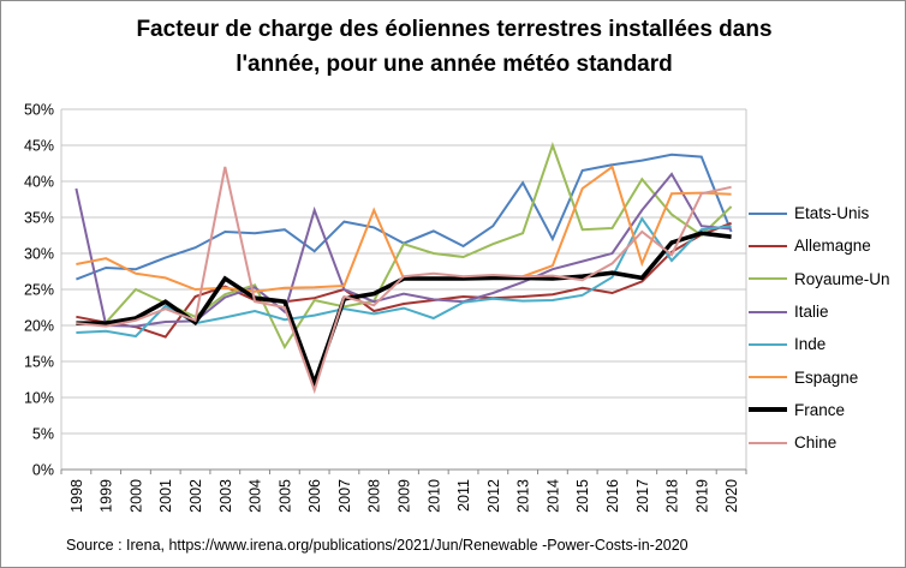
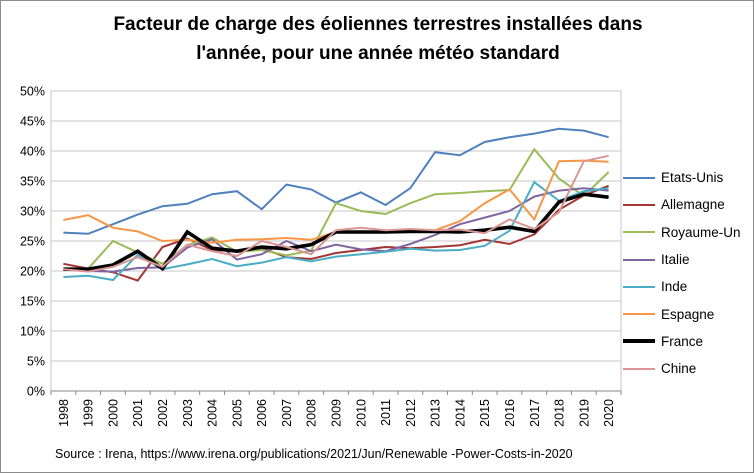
Italie/1998: 39% -> 20%
Etats-Unis/1999: 28% -> 26%
Etats-Unis/2003: 33% -> 31%
Chine/2003: 42% -> 24%
Royaume-Un/2005: 17% -> 23%
Italie/2006: 36% -> 23%
France/2006: 12% -> 24%
Chine/2006: 11% -> 25%
Allemagne/2007: 25% -> 22%
Espagne/2008: 36% -> 25%
Inde/2010: 21% -> 23%
Etats-Unis/2014: 32% -> 39%
Royaume-Un/2014: 45% -> 33%
Espagne/2015: 39% -> 31%
Espagne/2016: 42% -> 34%
Italie/2017: 36% -> 32%
Chine/2017: 33% -> 27%
Italie/2018: 41% -> 33%
Inde/2018: 29% -> 32%
Etats-Unis/2020: 33% -> 42%
